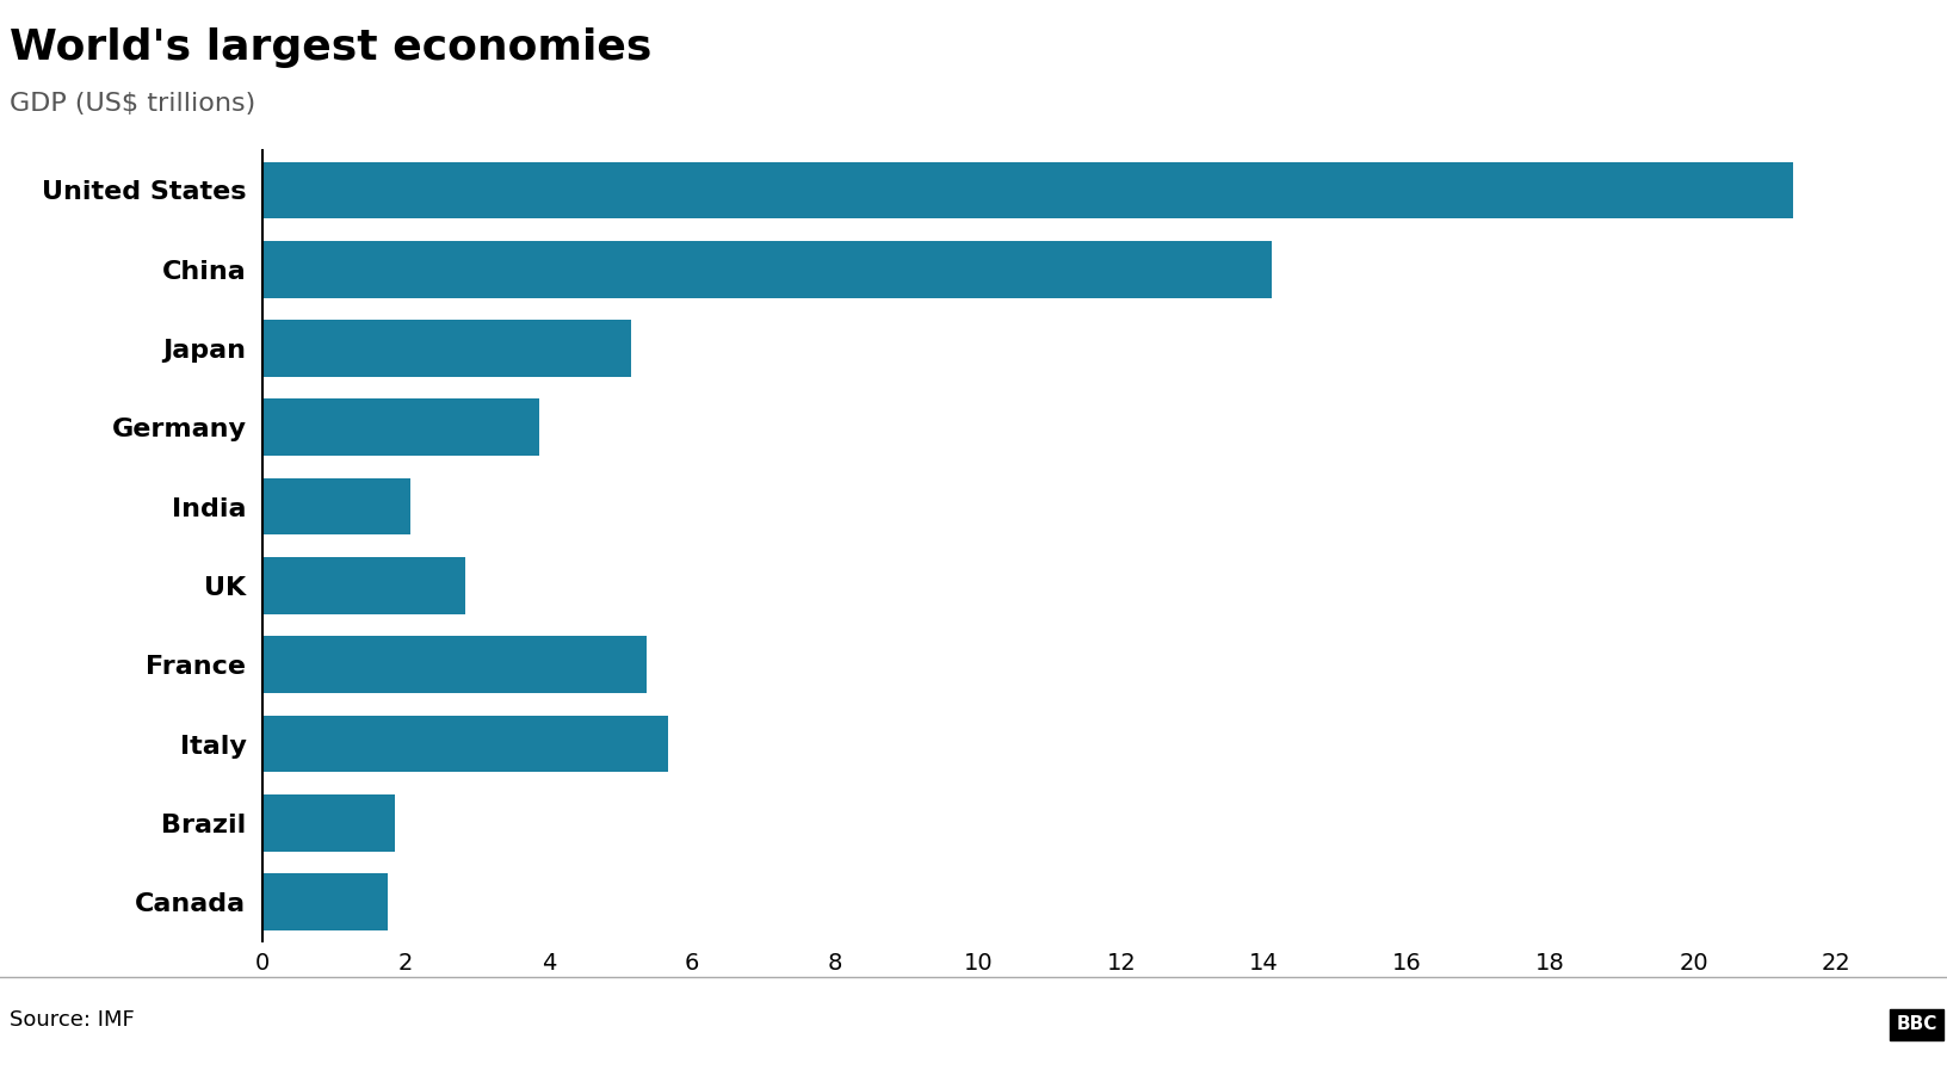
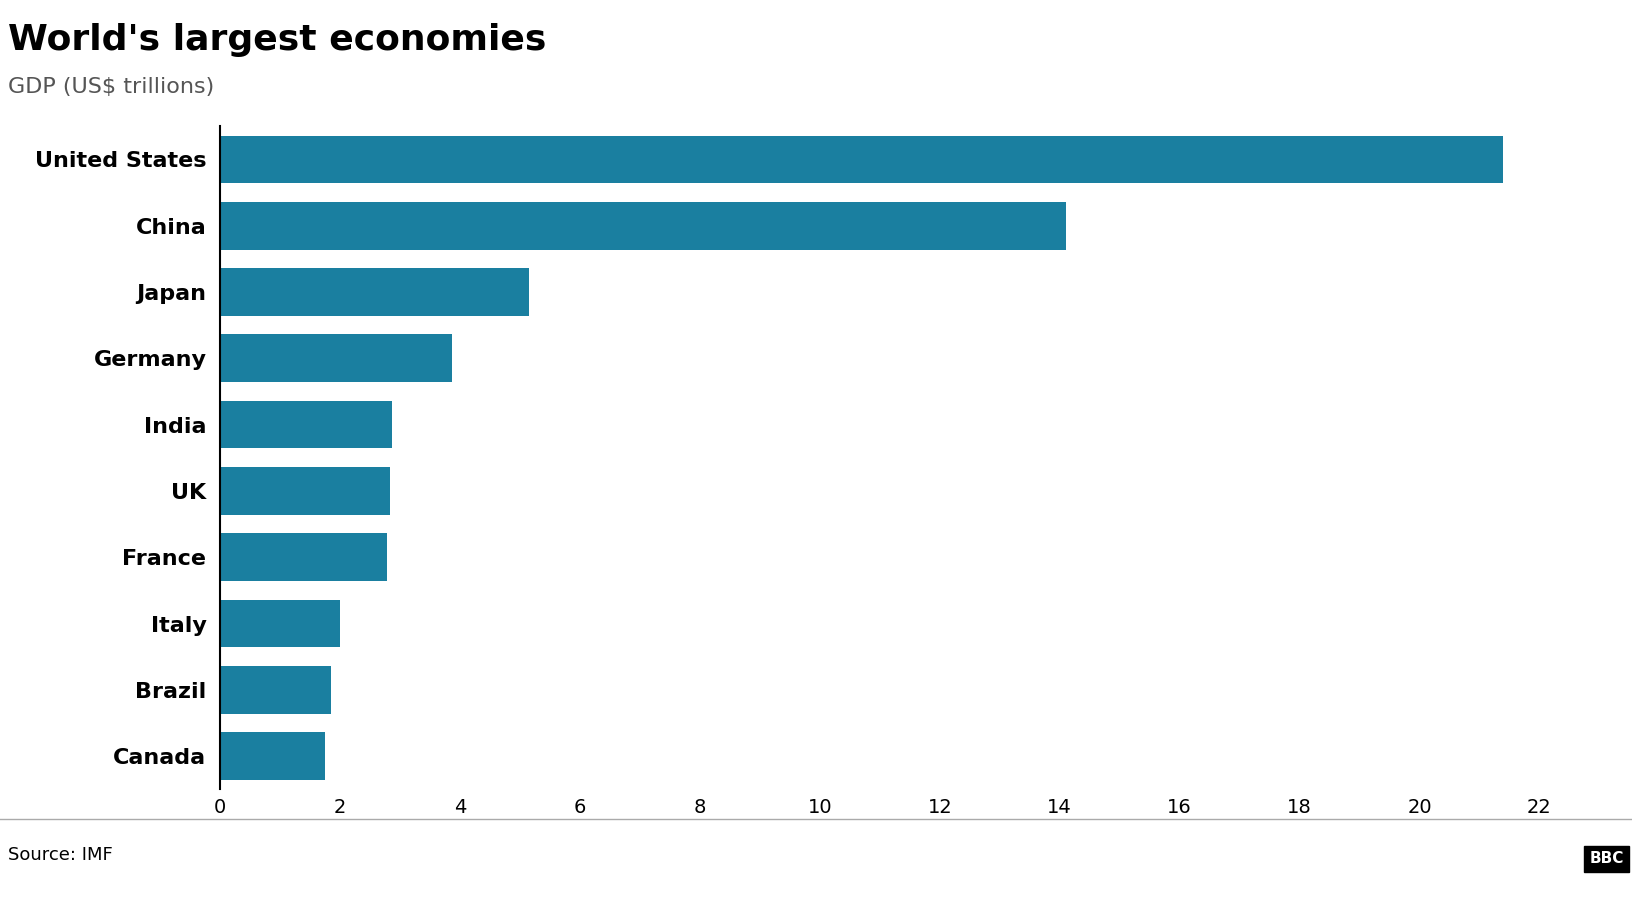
India: 2.06 -> 2.87
France: 5.36 -> 2.78
Italy: 5.66 -> 2.00
